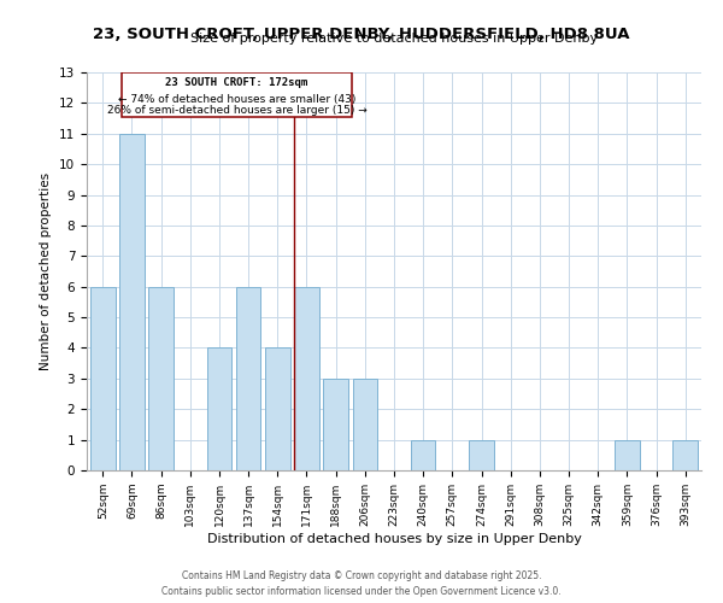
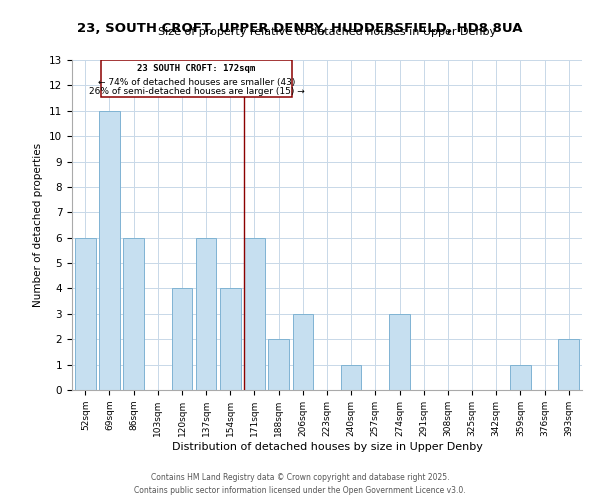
188sqm: 3 -> 2
274sqm: 1 -> 3
393sqm: 1 -> 2
